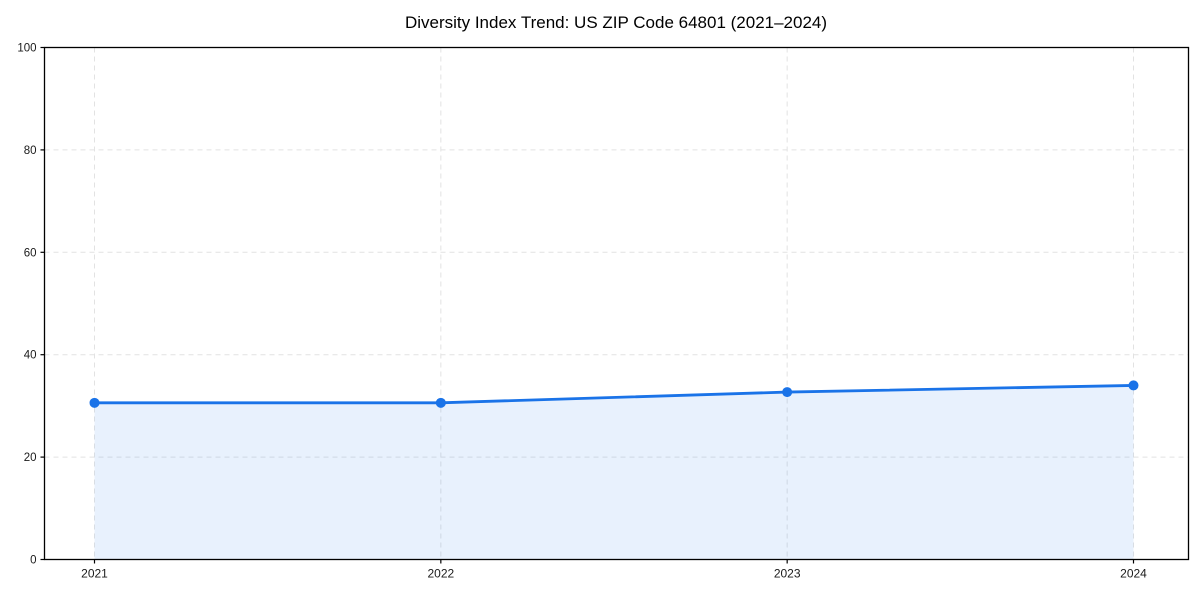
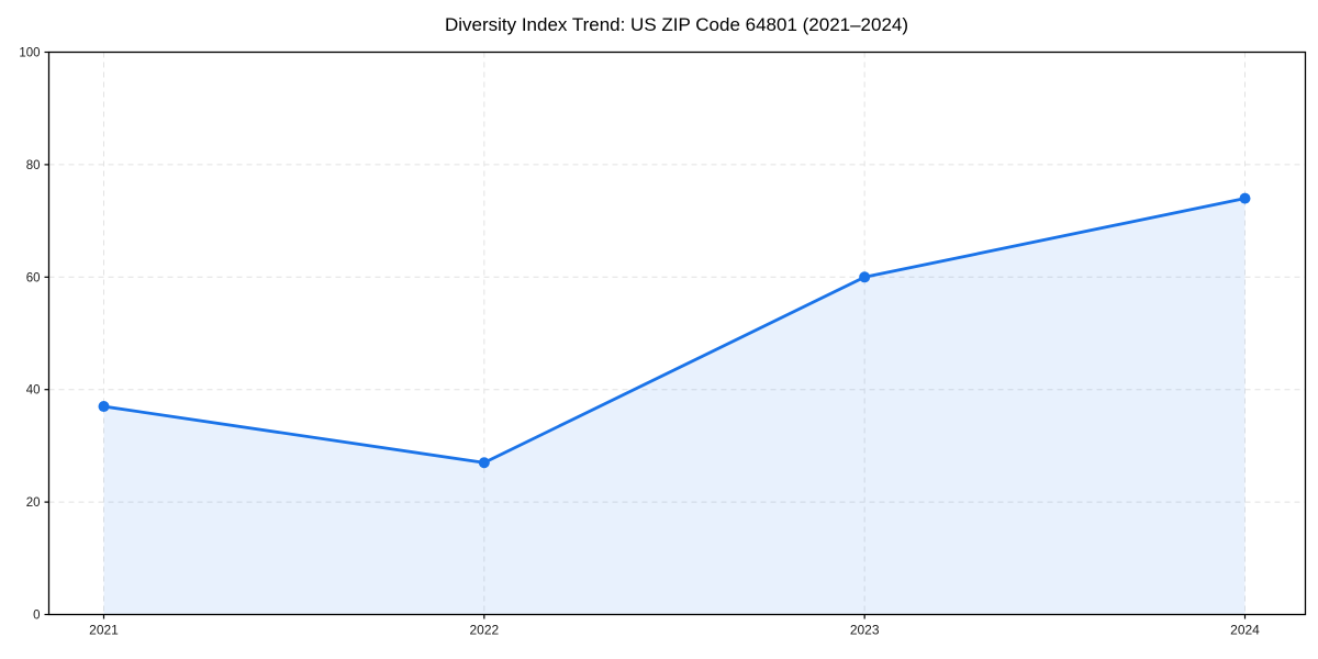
2021: 31 -> 37
2022: 31 -> 27
2023: 33 -> 60
2024: 34 -> 74
